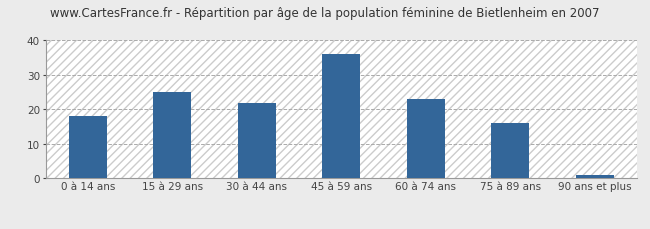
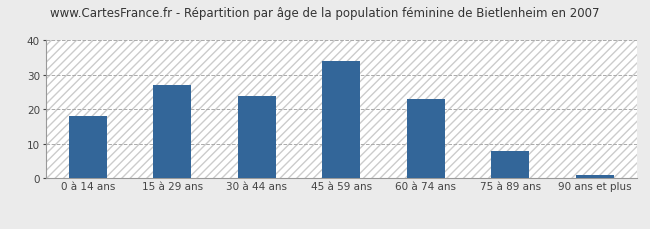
15 à 29 ans: 25 -> 27
30 à 44 ans: 22 -> 24
45 à 59 ans: 36 -> 34
75 à 89 ans: 16 -> 8
